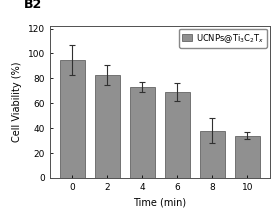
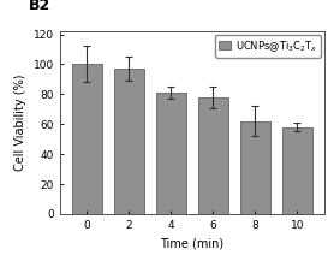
0: 95 -> 100
2: 83 -> 97
4: 73 -> 81
6: 69 -> 78
8: 38 -> 62
10: 34 -> 58
